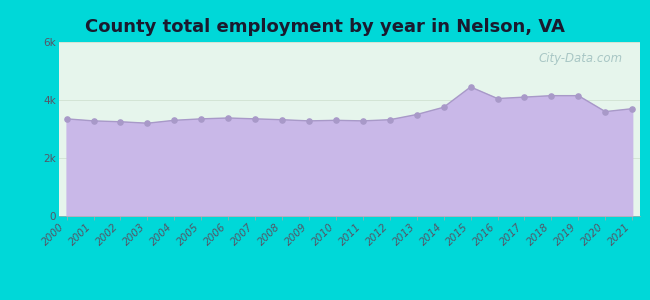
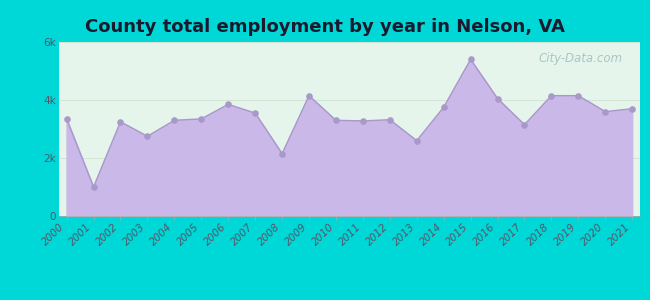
2001: 3.28k -> 1.00k
2003: 3.20k -> 2.75k
2006: 3.38k -> 3.85k
2007: 3.35k -> 3.55k
2008: 3.32k -> 2.15k
2009: 3.28k -> 4.15k
2013: 3.50k -> 2.60k
2015: 4.45k -> 5.40k
2017: 4.10k -> 3.15k
